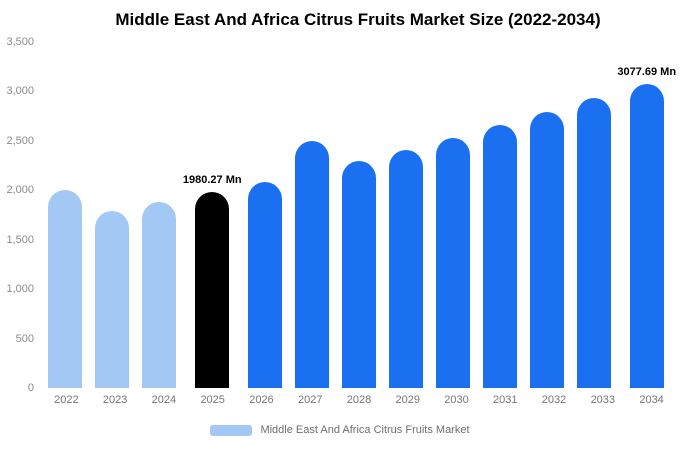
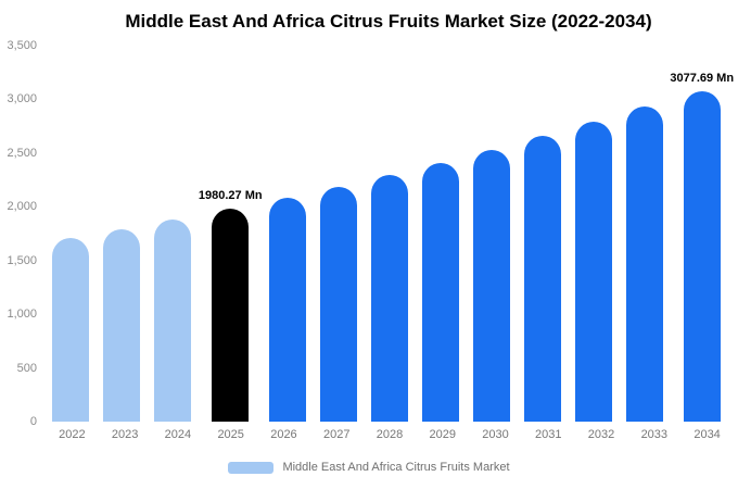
2022: 2000 -> 1700
2027: 2500 -> 2200
